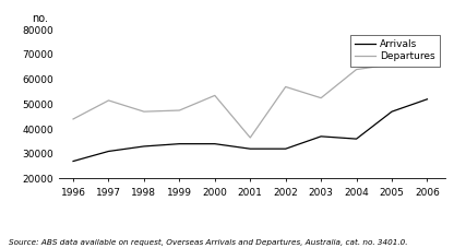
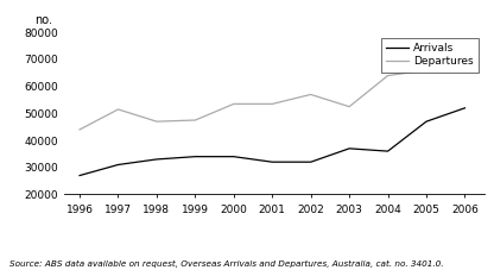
Departures/2001: 36500 -> 53500
